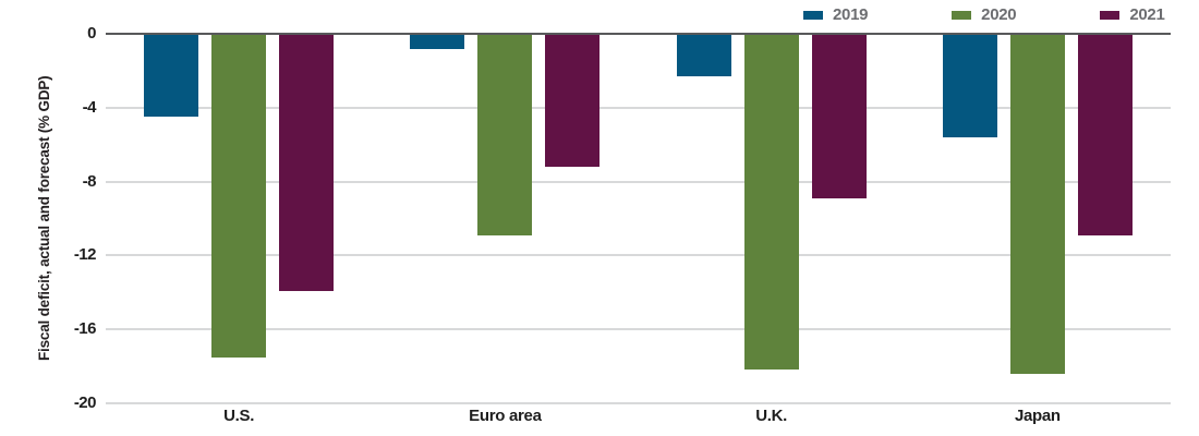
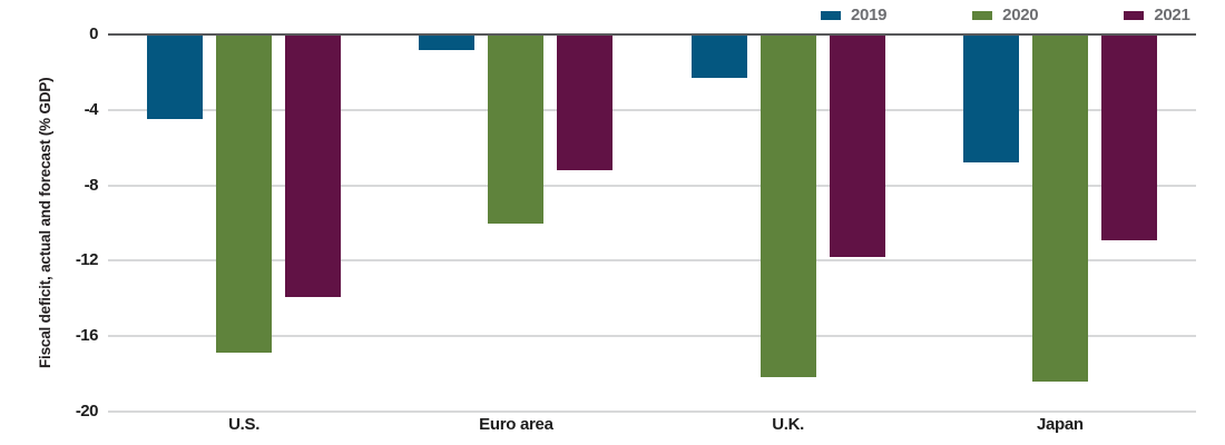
2020/U.S.: -17.5 -> -16.9
2020/Euro area: -10.9 -> -10.0
2021/U.K.: -8.9 -> -11.8
2019/Japan: -5.6 -> -6.8
